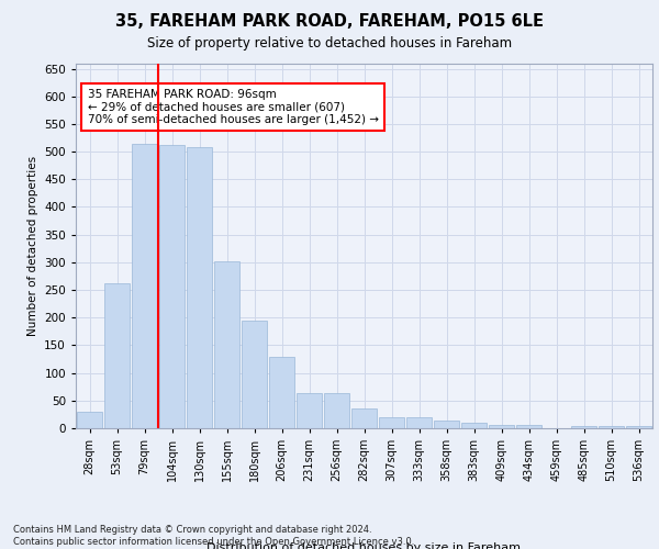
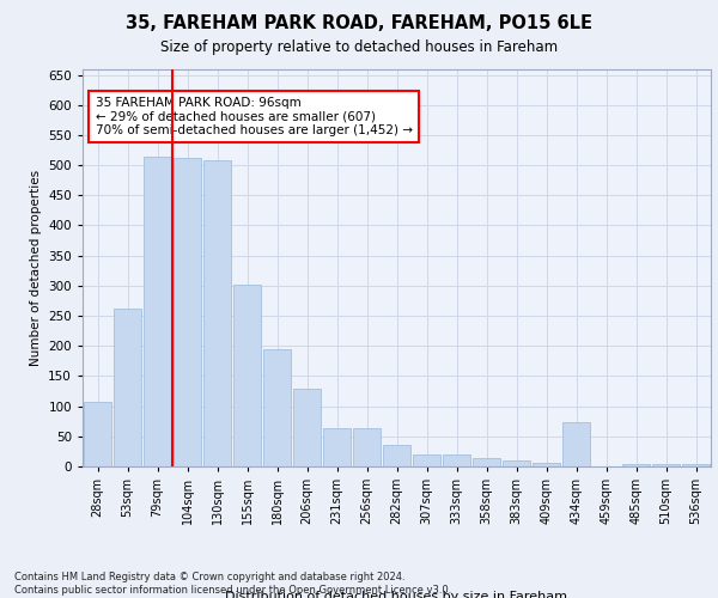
28sqm: 30 -> 108
434sqm: 5 -> 74
